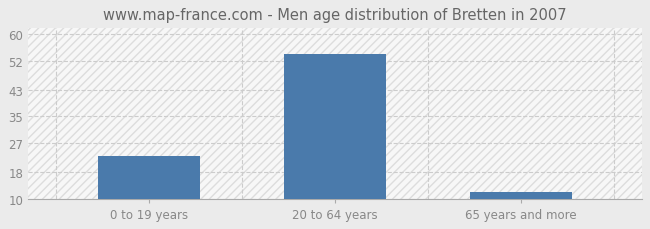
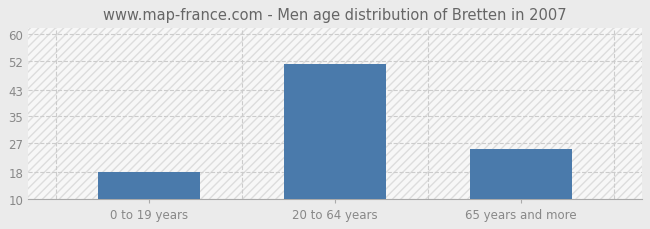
0 to 19 years: 23 -> 18
20 to 64 years: 54 -> 51
65 years and more: 12 -> 25
